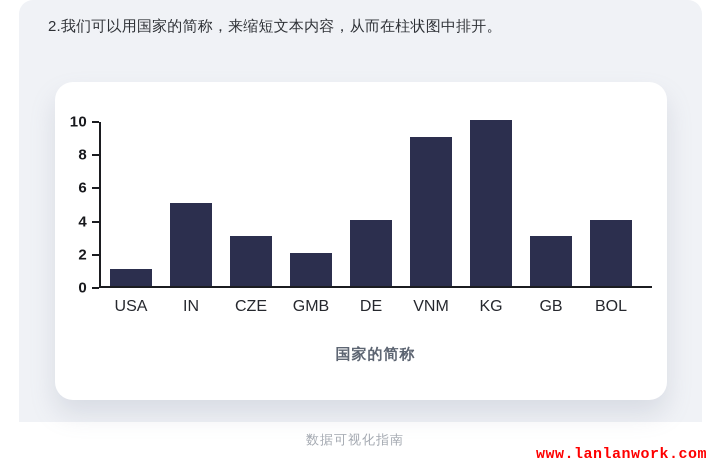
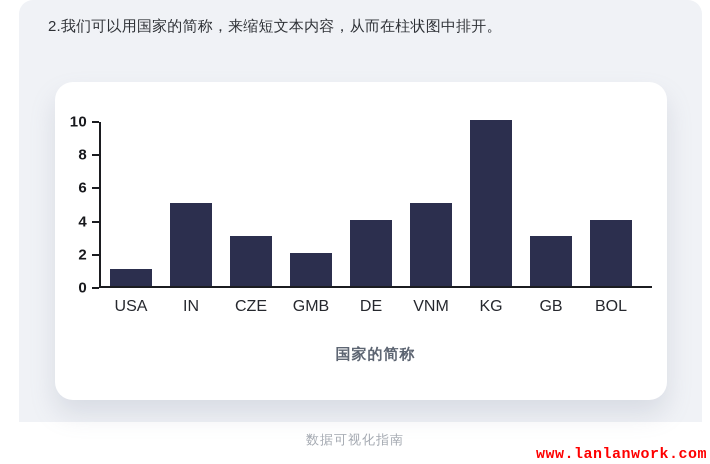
VNM: 9 -> 5
